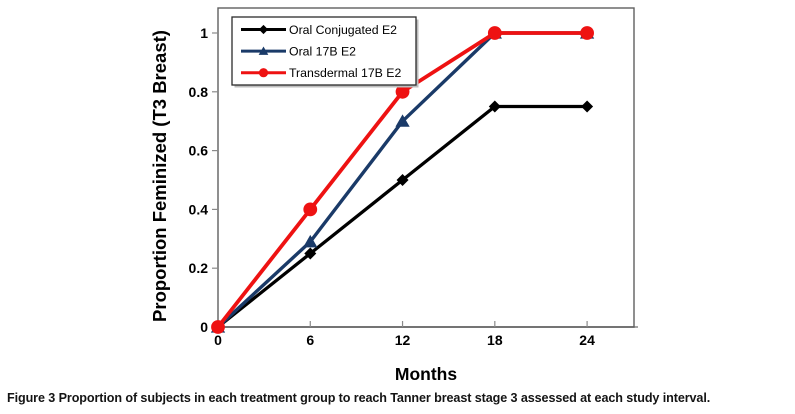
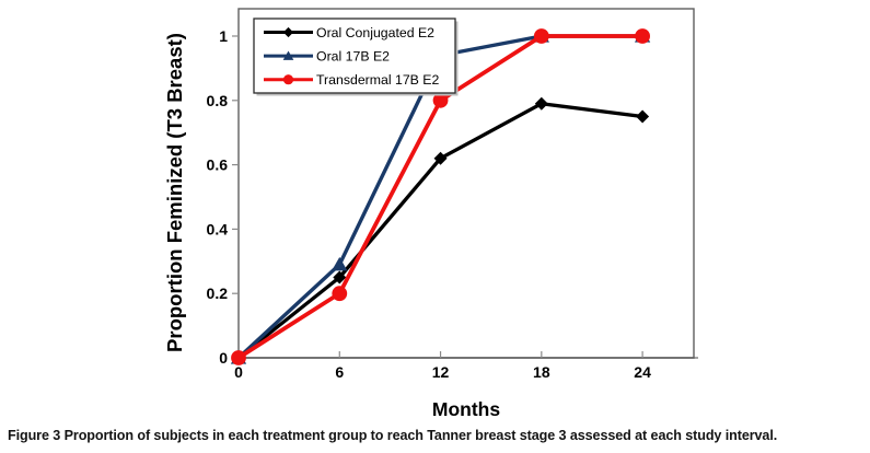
Transdermal 17B E2/6: 0.4 -> 0.2
Oral Conjugated E2/12: 0.50 -> 0.62
Oral 17B E2/12: 0.70 -> 0.94
Oral Conjugated E2/18: 0.75 -> 0.79
